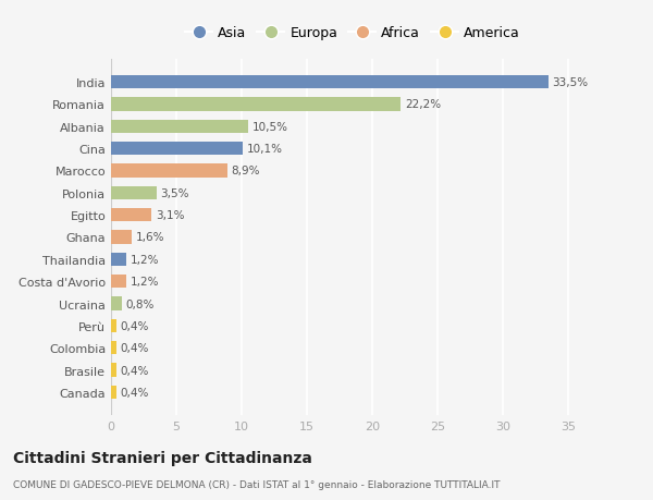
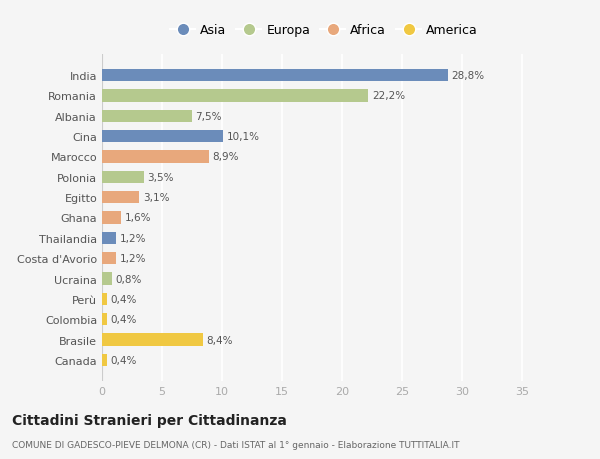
India: 33,5% -> 28,8%
Albania: 10,5% -> 7,5%
Brasile: 0,4% -> 8,4%
